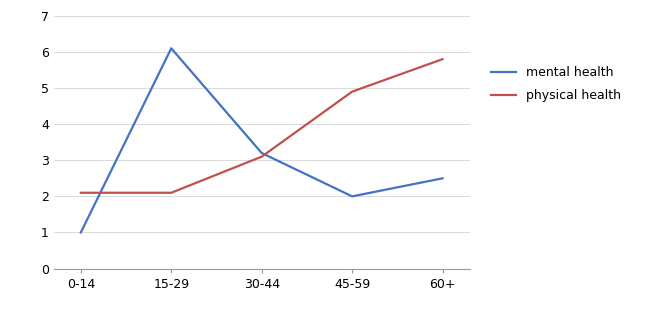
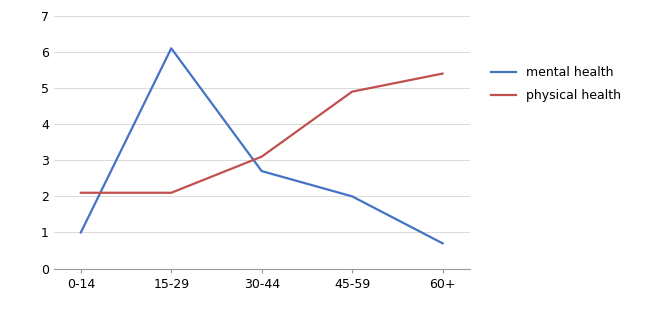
mental health/30-44: 3.2 -> 2.7
mental health/60+: 2.5 -> 0.7
physical health/60+: 5.8 -> 5.4
